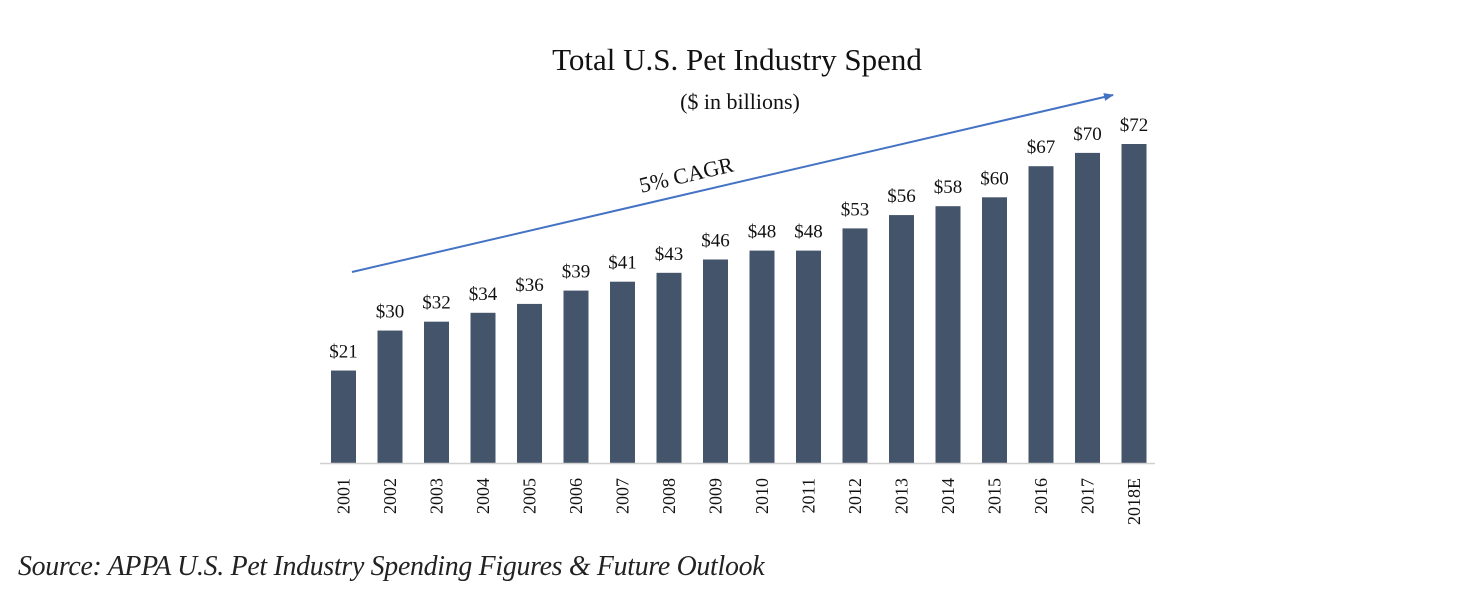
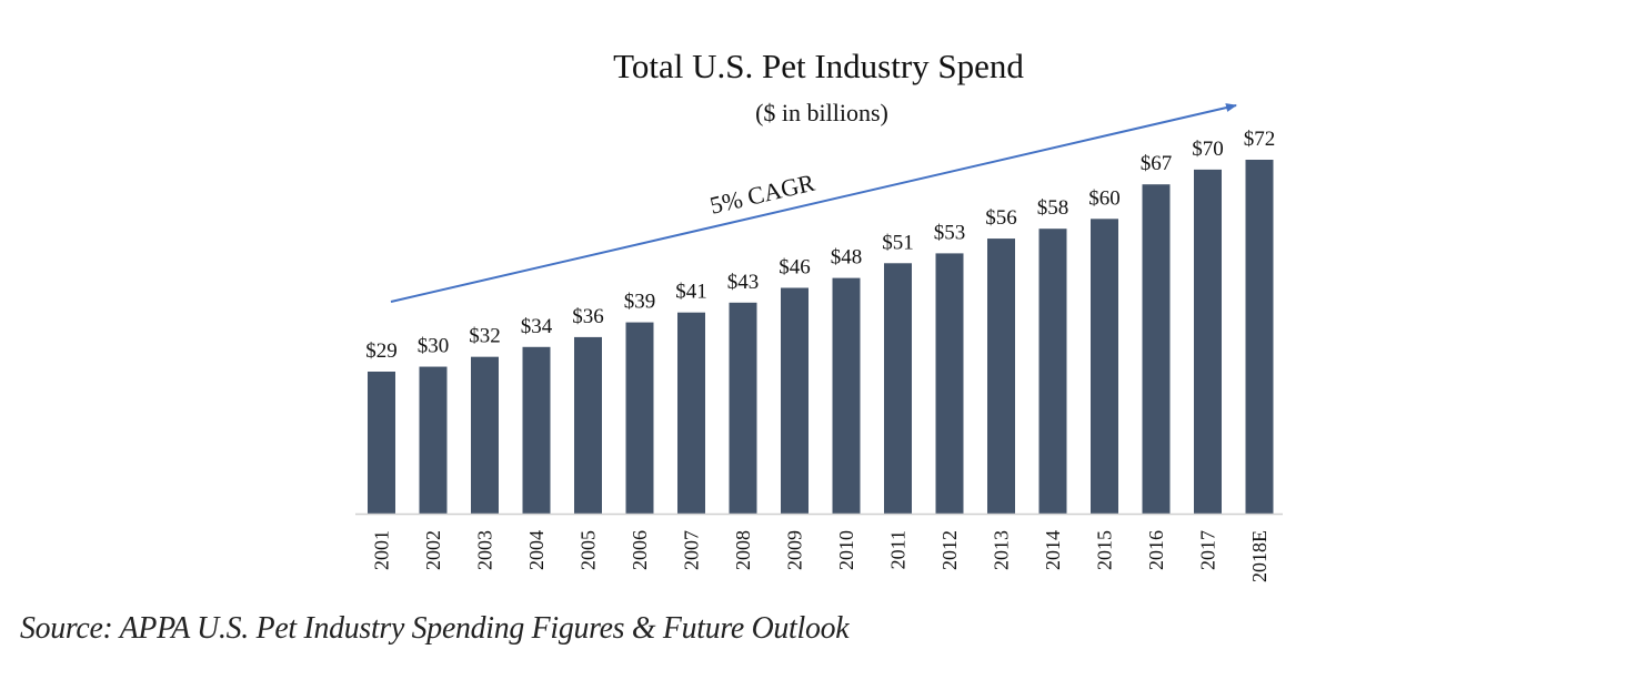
2001: $21 -> $29
2011: $48 -> $51
